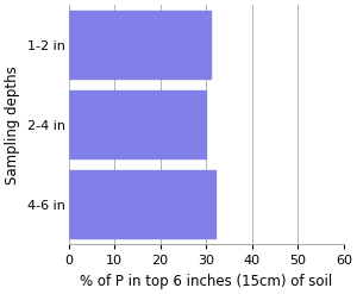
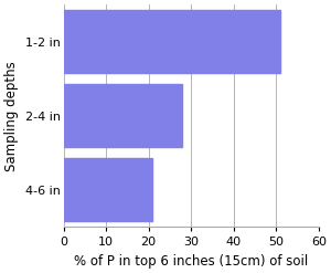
1-2 in: 31 -> 51
2-4 in: 30 -> 28
4-6 in: 32 -> 21
